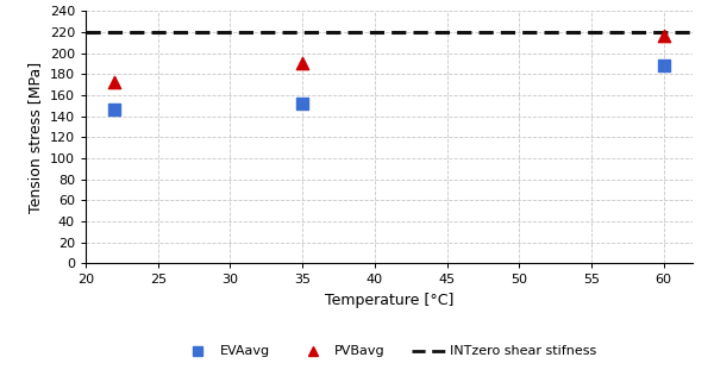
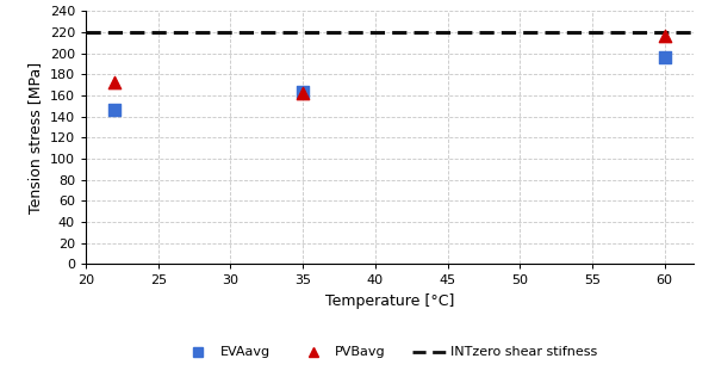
EVAavg/35: 152 -> 164
PVBavg/35: 191 -> 162
EVAavg/60: 188 -> 196
